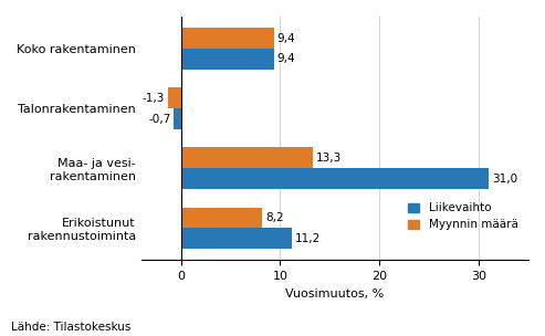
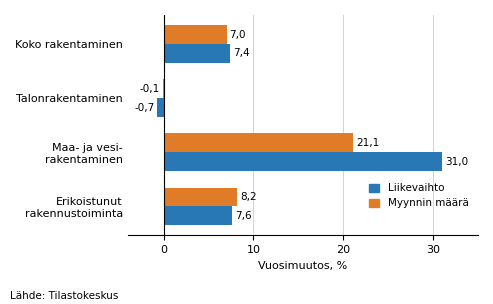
Myynnin määrä/Koko rakentaminen: 9,4 -> 7,0
Liikevaihto/Koko rakentaminen: 9,4 -> 7,4
Myynnin määrä/Talonrakentaminen: -1,3 -> -0,1
Myynnin määrä/Maa- ja vesi- rakentaminen: 13,3 -> 21,1
Liikevaihto/Erikoistunut rakennustoiminta: 11,2 -> 7,6
